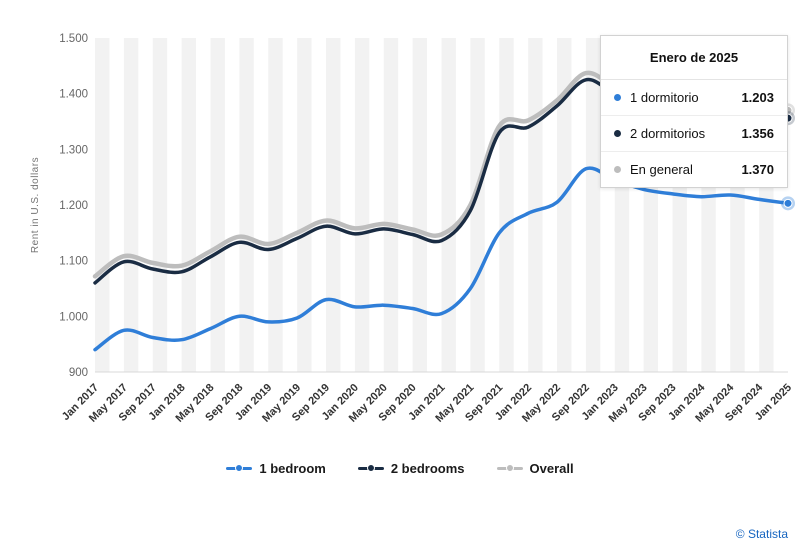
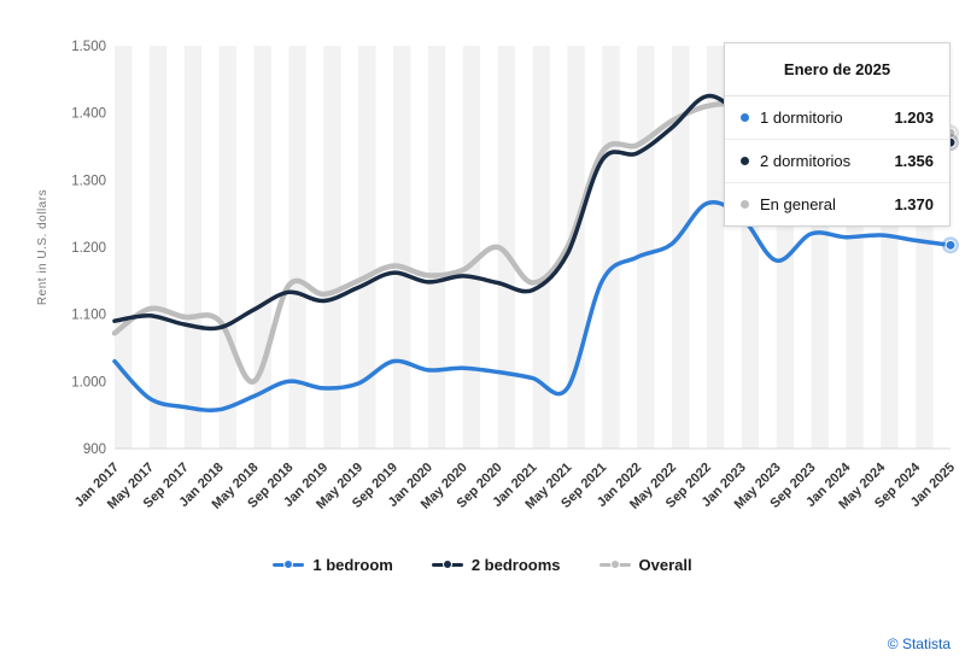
1 bedroom/Jan 2017: 940 -> 1030
2 bedrooms/Jan 2017: 1060 -> 1090
Overall/May 2018: 1120 -> 1000
Overall/Sep 2020: 1160 -> 1200
1 bedroom/May 2021: 1050 -> 990
Overall/Sep 2022: 1440 -> 1410
1 bedroom/May 2023: 1230 -> 1180
